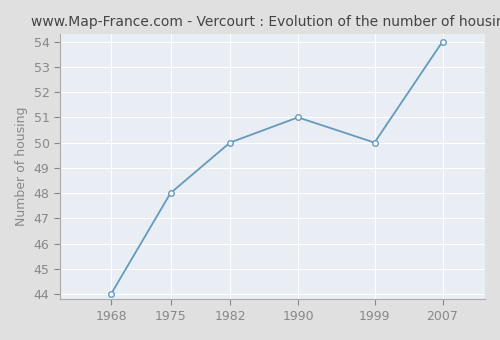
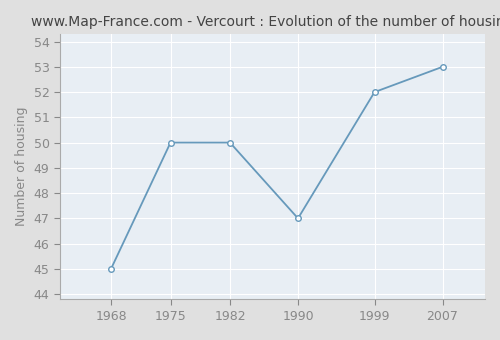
1968: 44 -> 45
1975: 48 -> 50
1990: 51 -> 47
1999: 50 -> 52
2007: 54 -> 53
